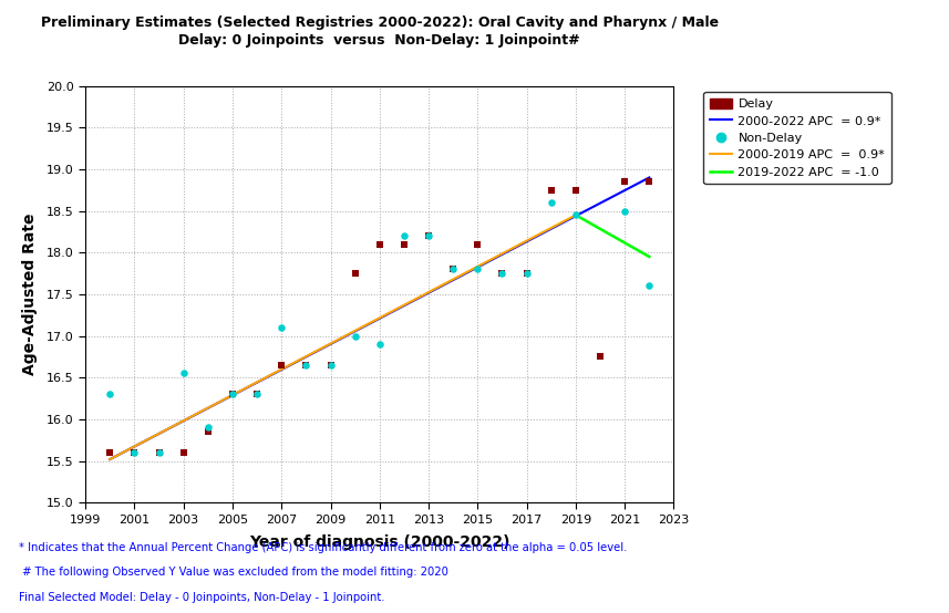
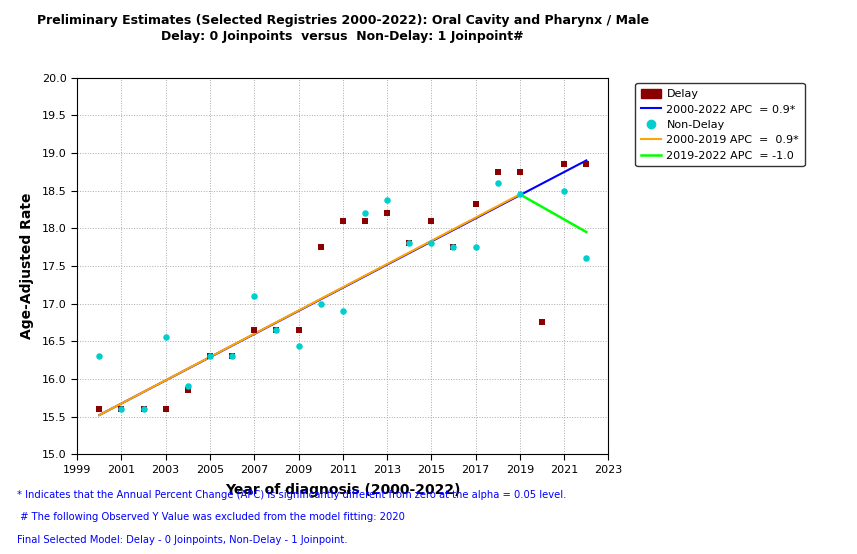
Non-Delay/2009: 16.65 -> 16.44
Non-Delay/2013: 18.20 -> 18.38
Delay/2017: 17.75 -> 18.32
